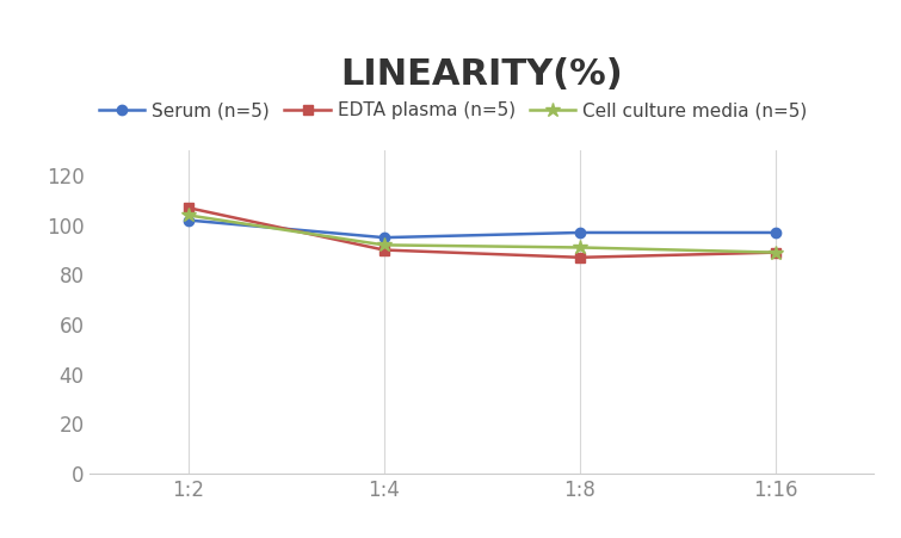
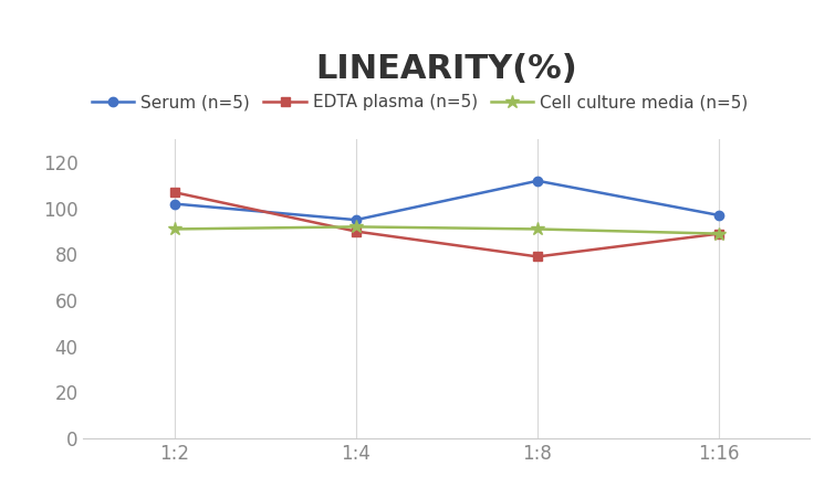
Cell culture media (n=5)/1:2: 104 -> 91
Serum (n=5)/1:8: 97 -> 112
EDTA plasma (n=5)/1:8: 87 -> 79
